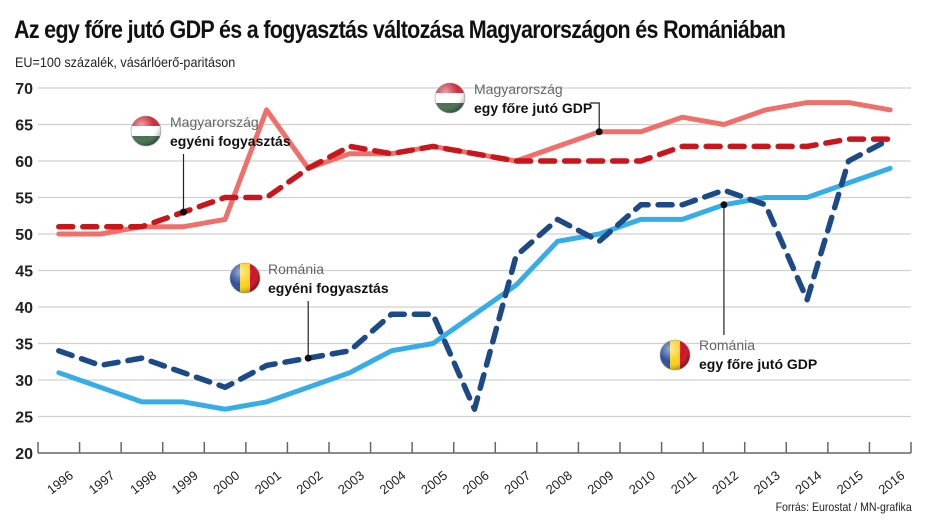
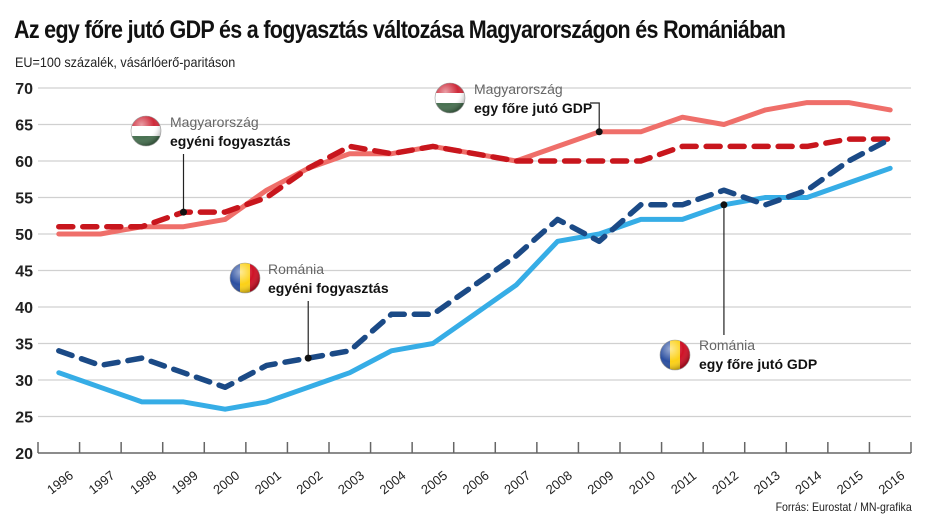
Magyarország egyéni fogyasztás/2000: 55 -> 53
Magyarország egy főre jutó GDP/2001: 67 -> 56
Románia egyéni fogyasztás/2006: 26 -> 43
Románia egyéni fogyasztás/2014: 41 -> 56
